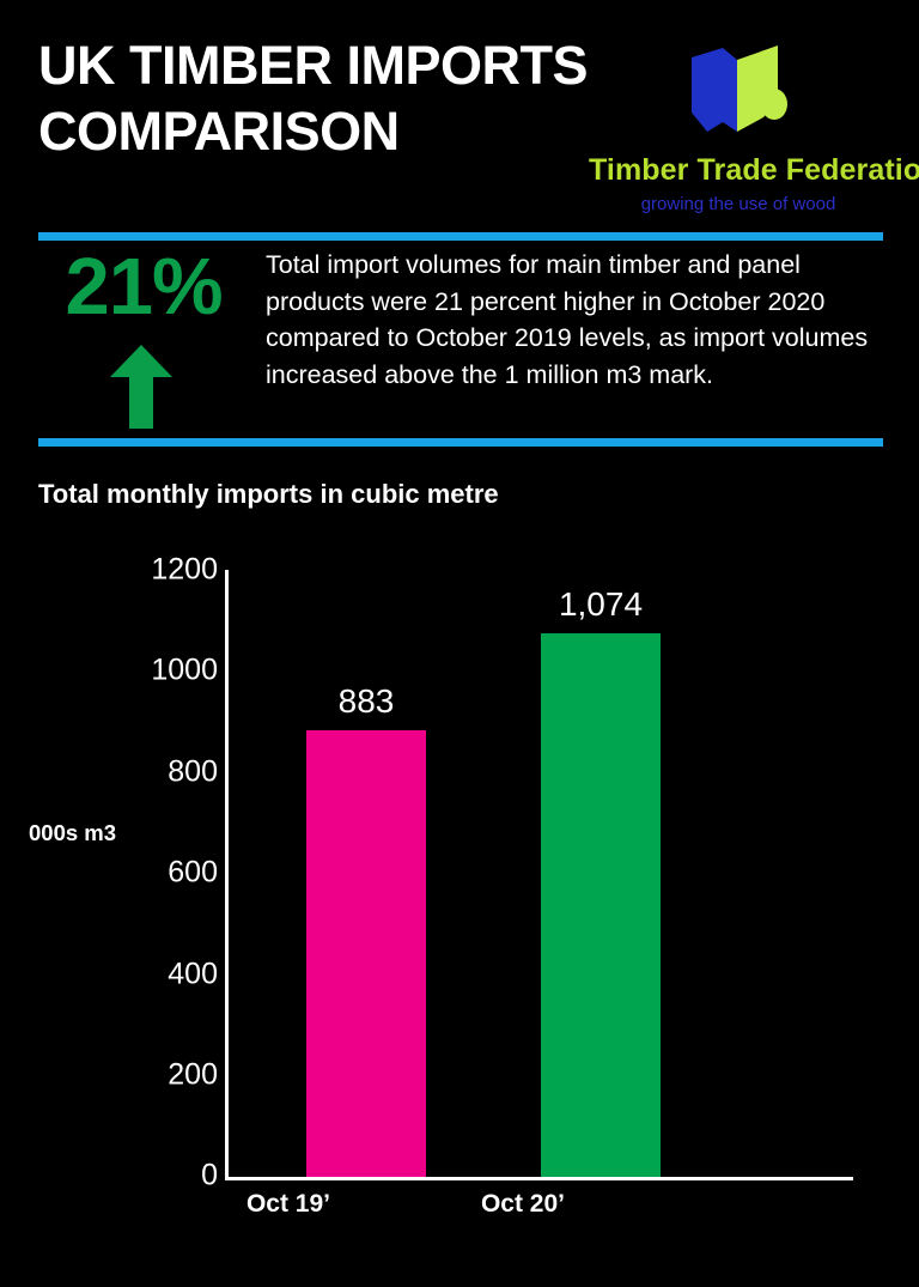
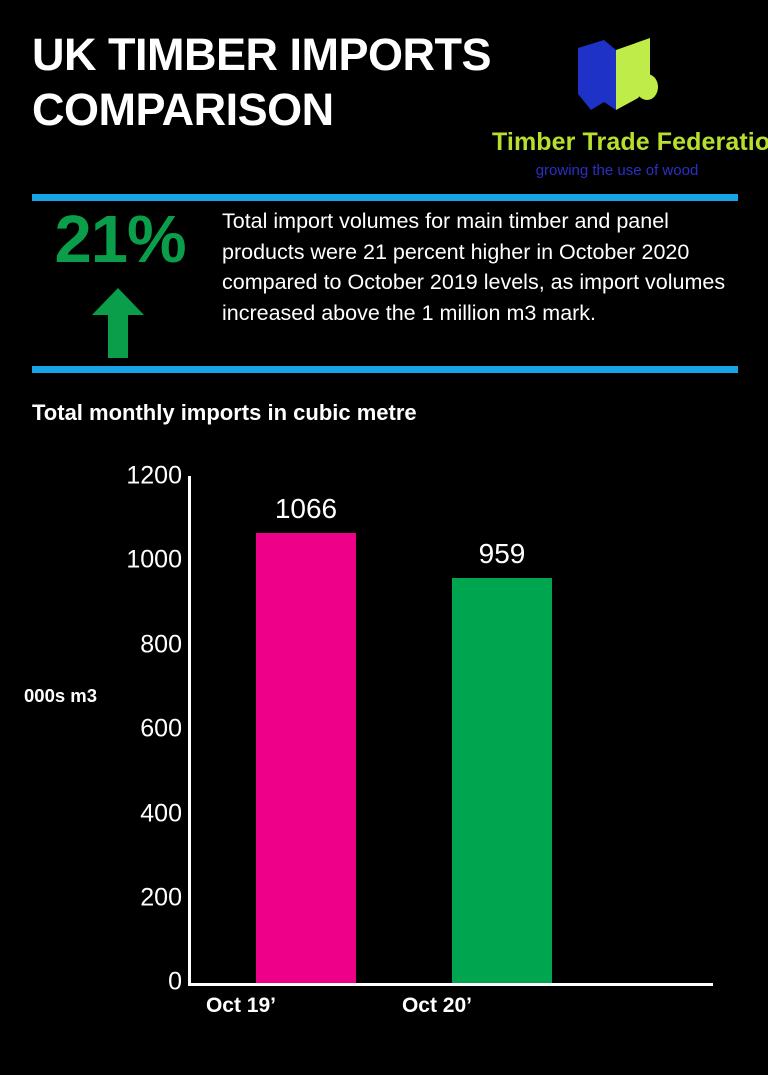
Oct 19’: 883 -> 1066
Oct 20’: 1,074 -> 959
